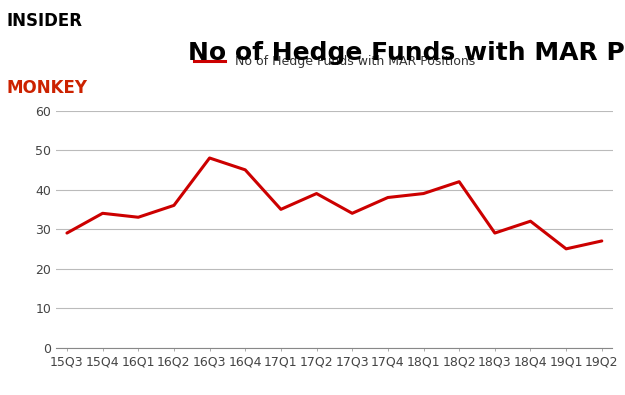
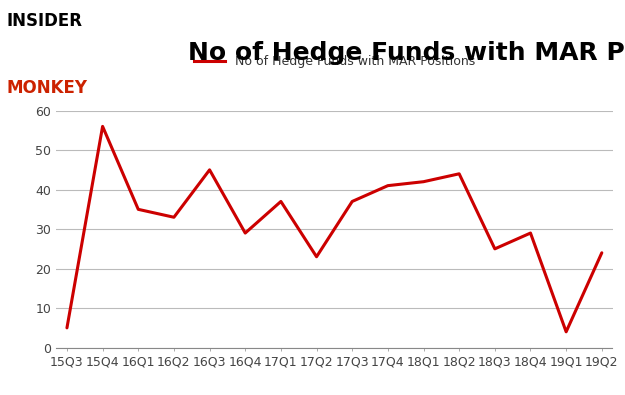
15Q3: 29 -> 5
15Q4: 34 -> 56
16Q1: 33 -> 35
16Q2: 36 -> 33
16Q3: 48 -> 45
16Q4: 45 -> 29
17Q1: 35 -> 37
17Q2: 39 -> 23
17Q3: 34 -> 37
17Q4: 38 -> 41
18Q1: 39 -> 42
18Q2: 42 -> 44
18Q3: 29 -> 25
18Q4: 32 -> 29
19Q1: 25 -> 4
19Q2: 27 -> 24
